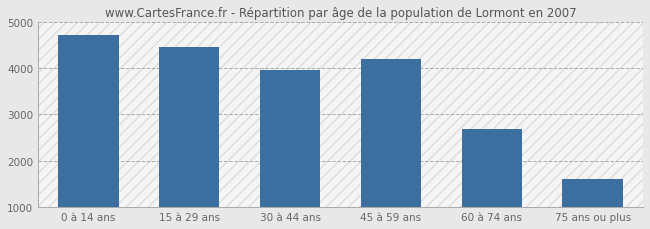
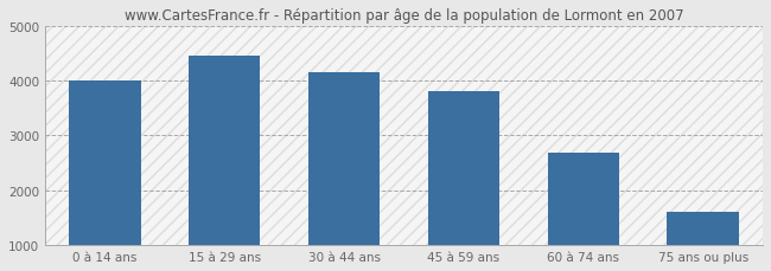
0 à 14 ans: 4700 -> 4000
30 à 44 ans: 3950 -> 4150
45 à 59 ans: 4200 -> 3800
